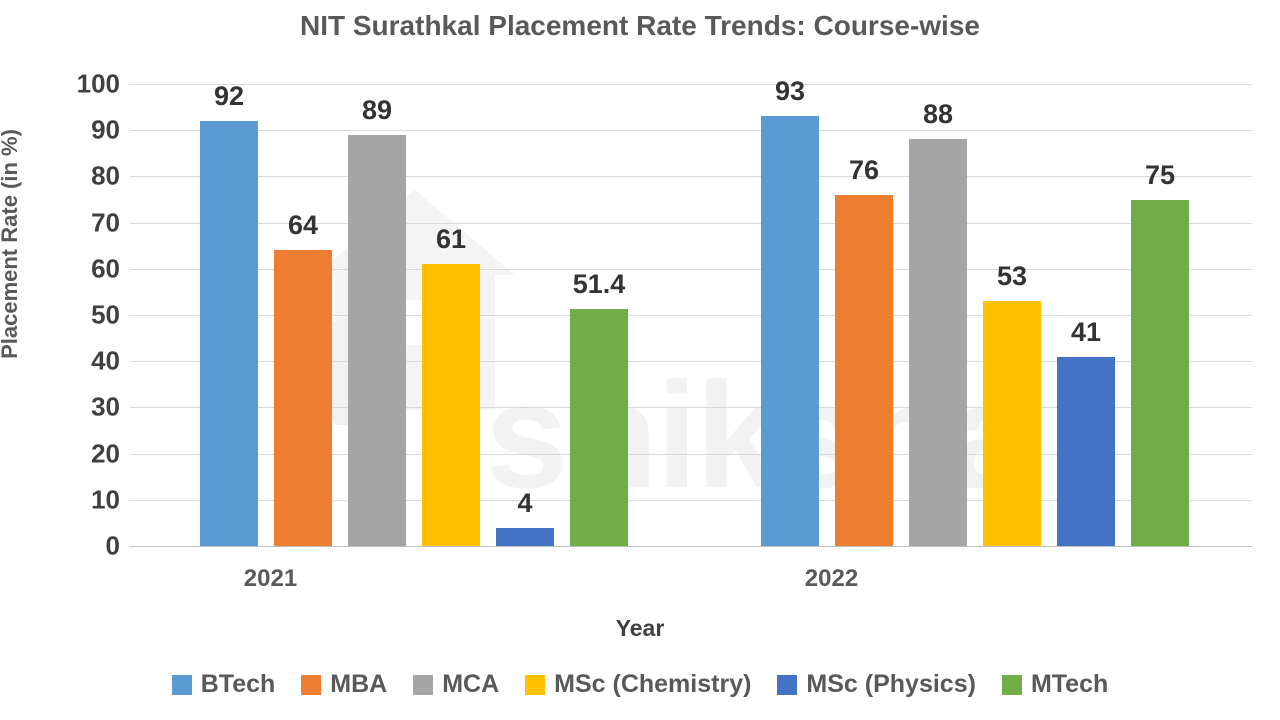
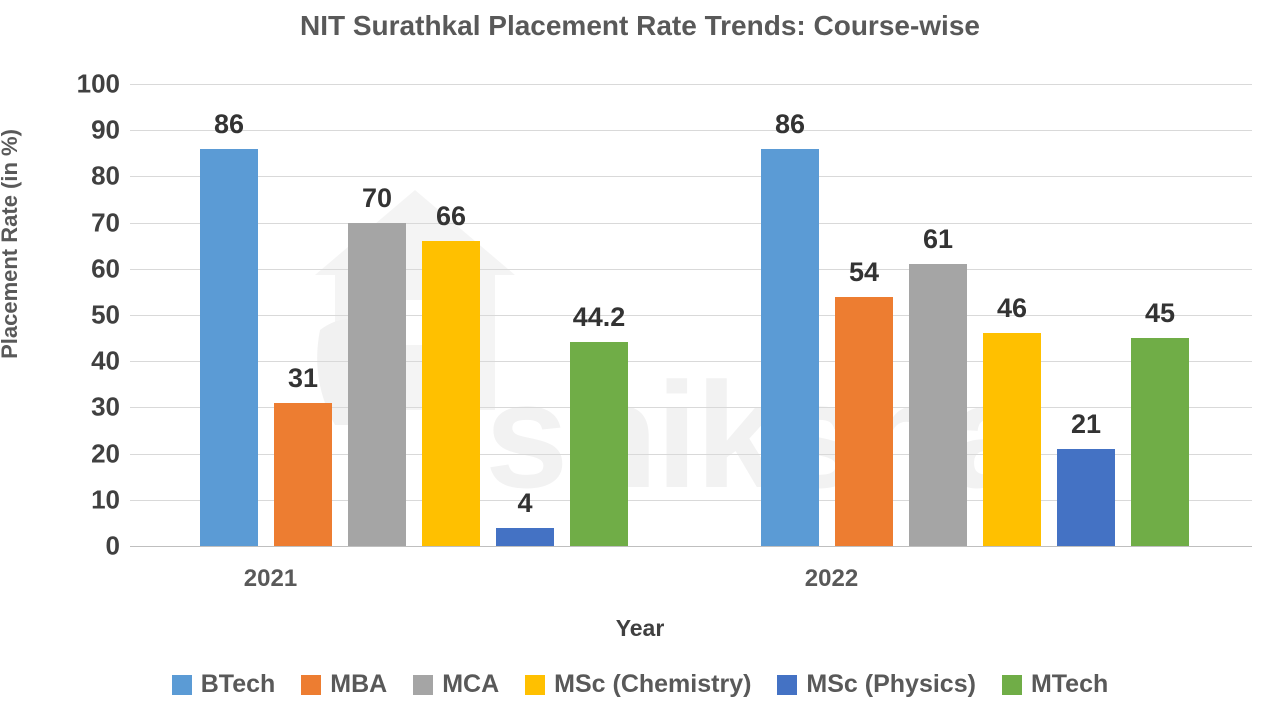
BTech/2021: 92 -> 86
MBA/2021: 64 -> 31
MCA/2021: 89 -> 70
MSc (Chemistry)/2021: 61 -> 66
MTech/2021: 51.4 -> 44.2
BTech/2022: 93 -> 86
MBA/2022: 76 -> 54
MCA/2022: 88 -> 61
MSc (Chemistry)/2022: 53 -> 46
MSc (Physics)/2022: 41 -> 21
MTech/2022: 75 -> 45
